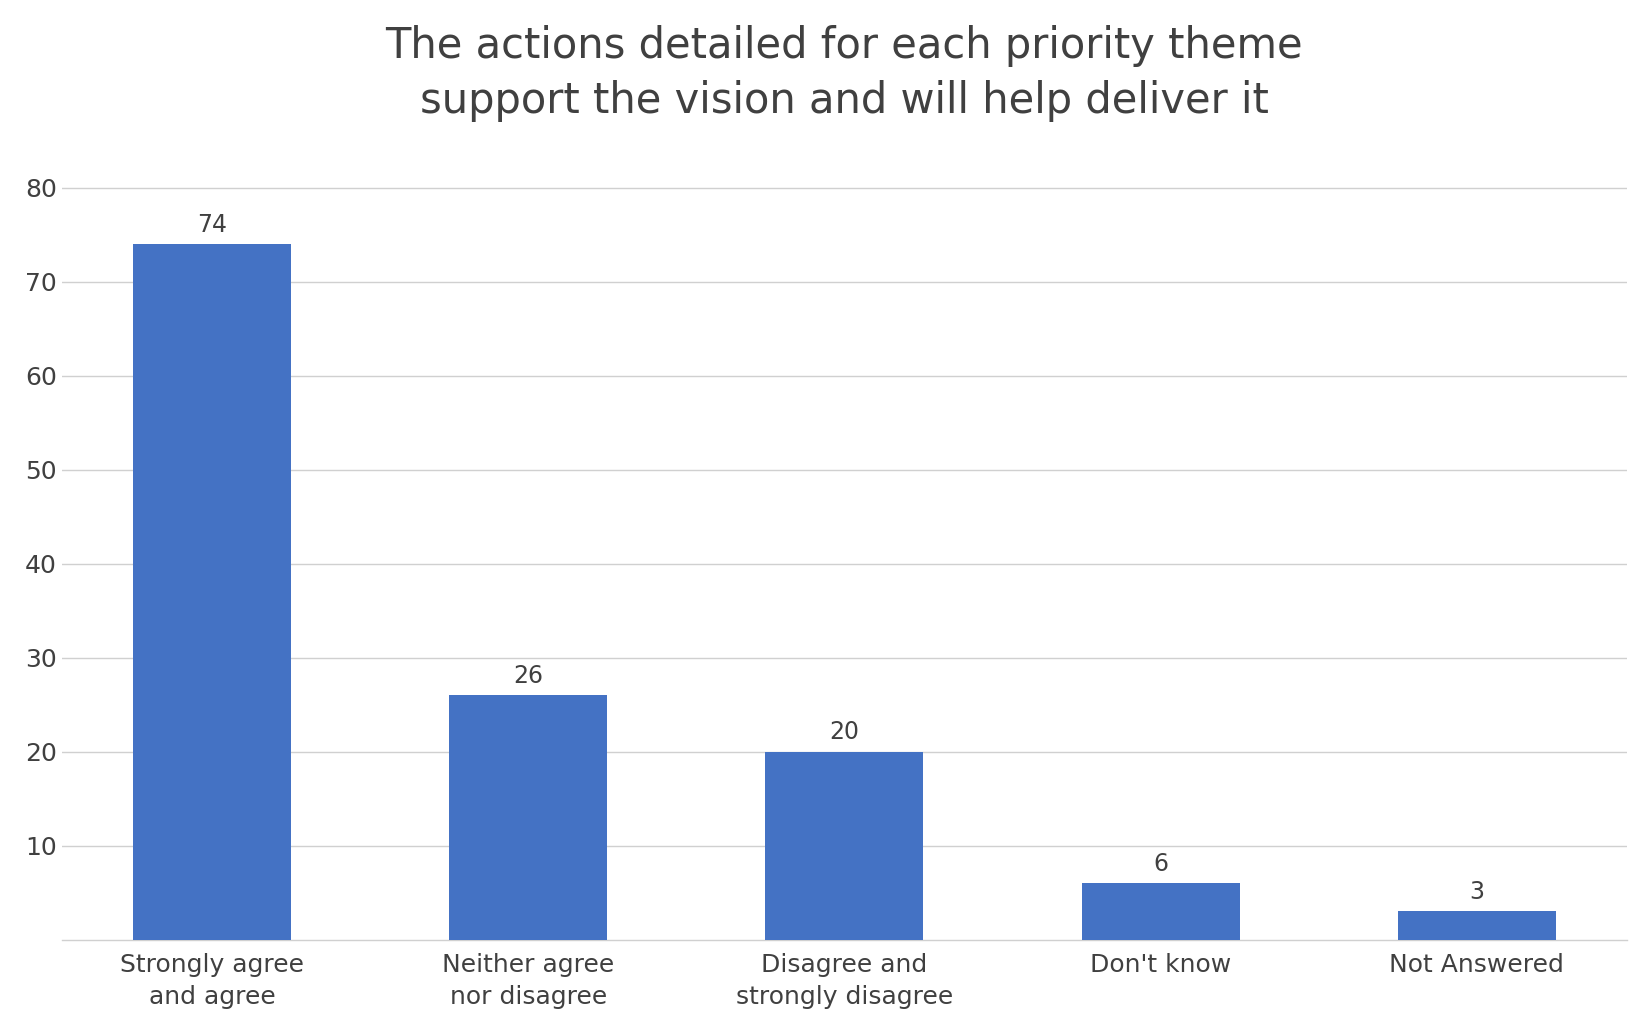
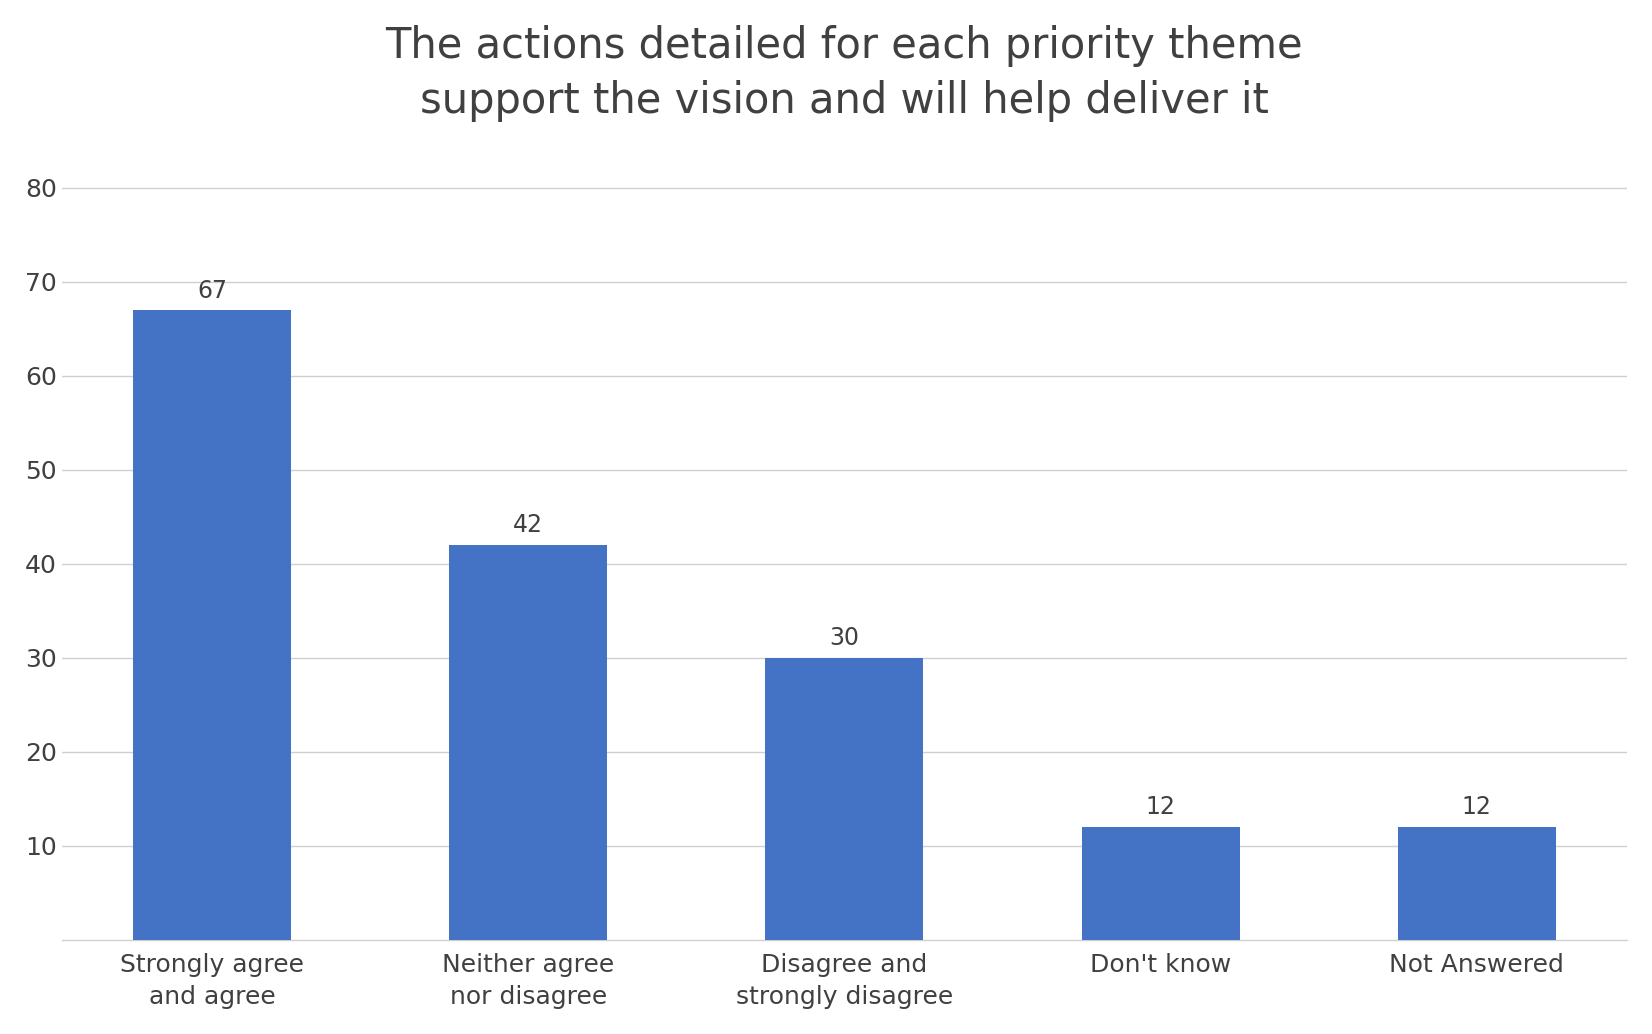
Strongly agree and agree: 74 -> 67
Neither agree nor disagree: 26 -> 42
Disagree and strongly disagree: 20 -> 30
Don't know: 6 -> 12
Not Answered: 3 -> 12
